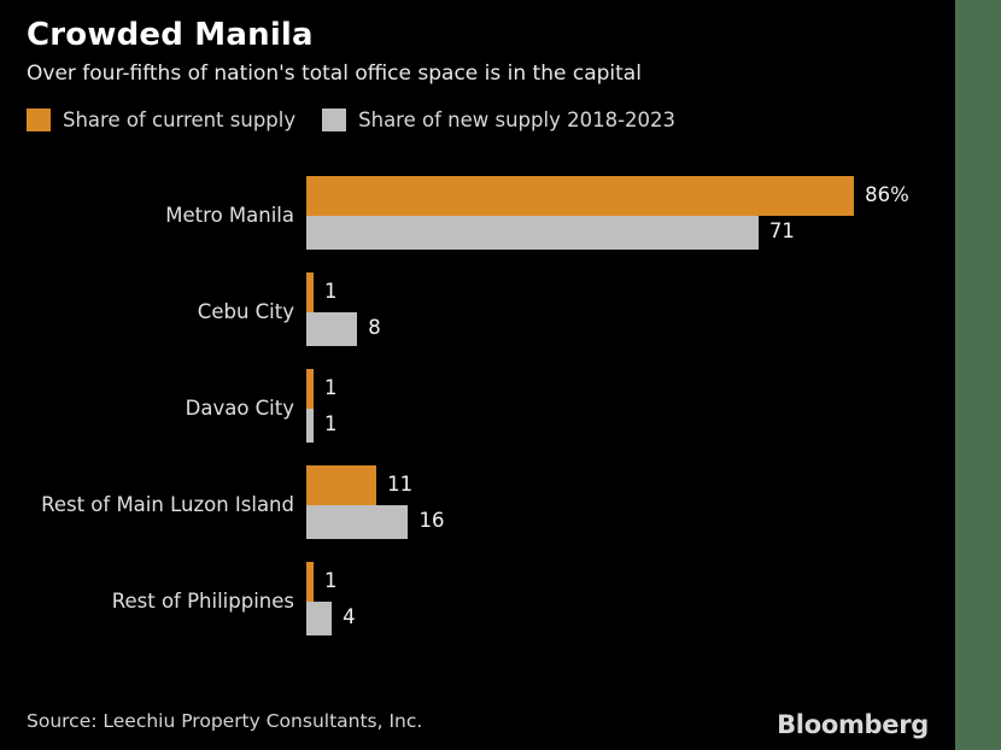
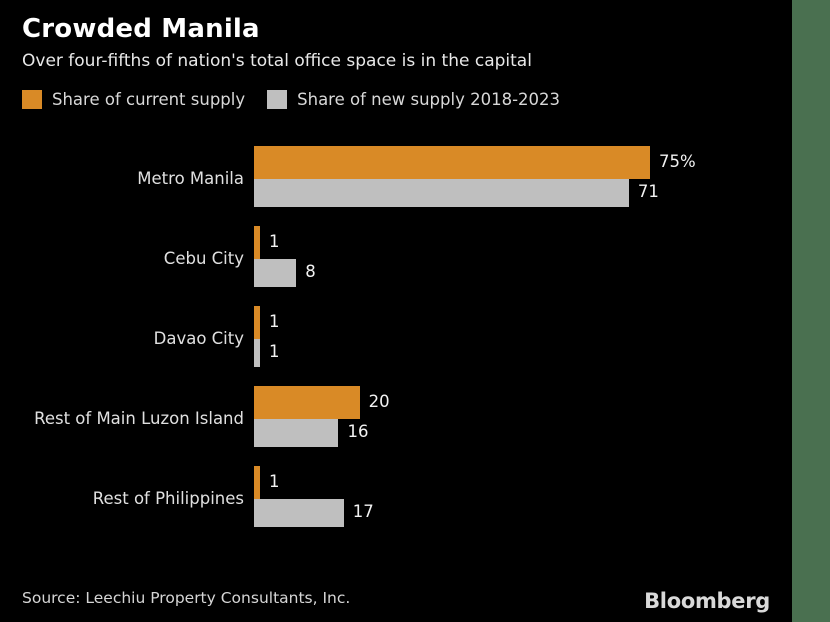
Share of current supply/Metro Manila: 86% -> 75%
Share of current supply/Rest of Main Luzon Island: 11 -> 20
Share of new supply 2018-2023/Rest of Philippines: 4 -> 17
